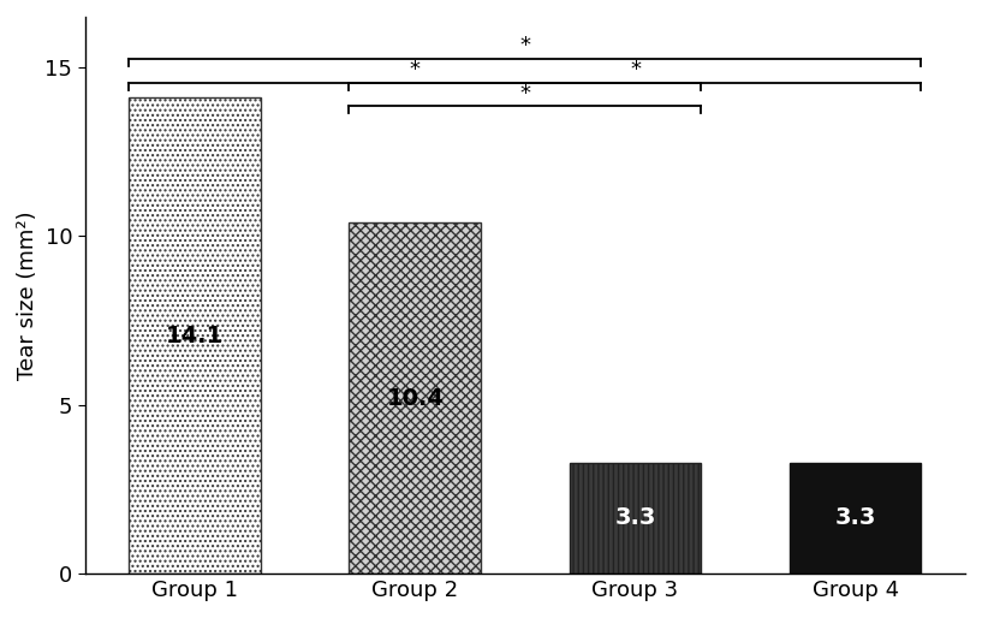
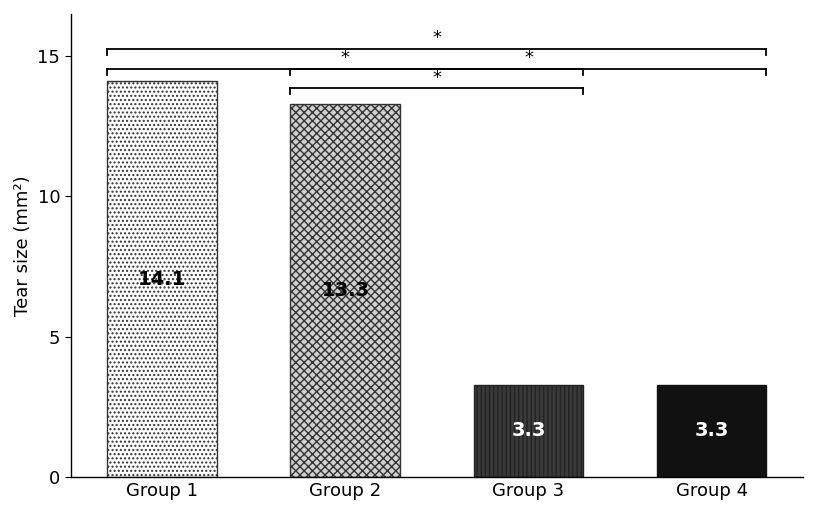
Group 2: 10.4 -> 13.3
